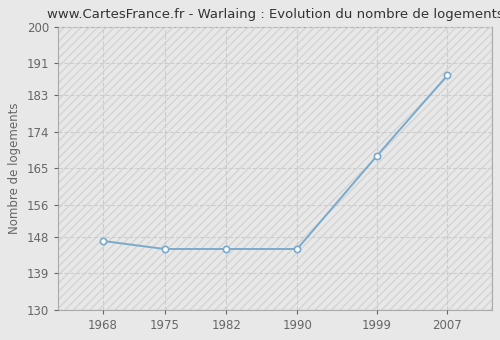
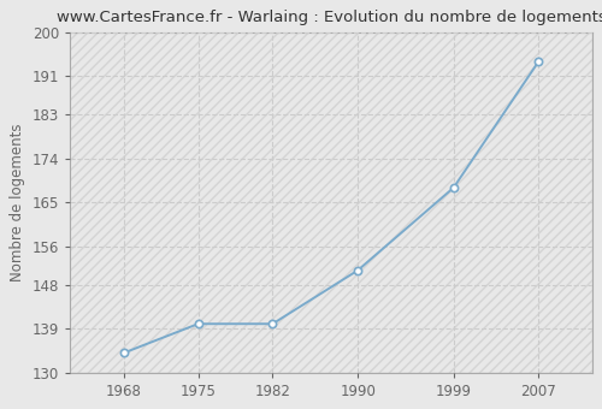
1968: 147 -> 134
1975: 145 -> 140
1982: 145 -> 140
1990: 145 -> 151
2007: 188 -> 194
